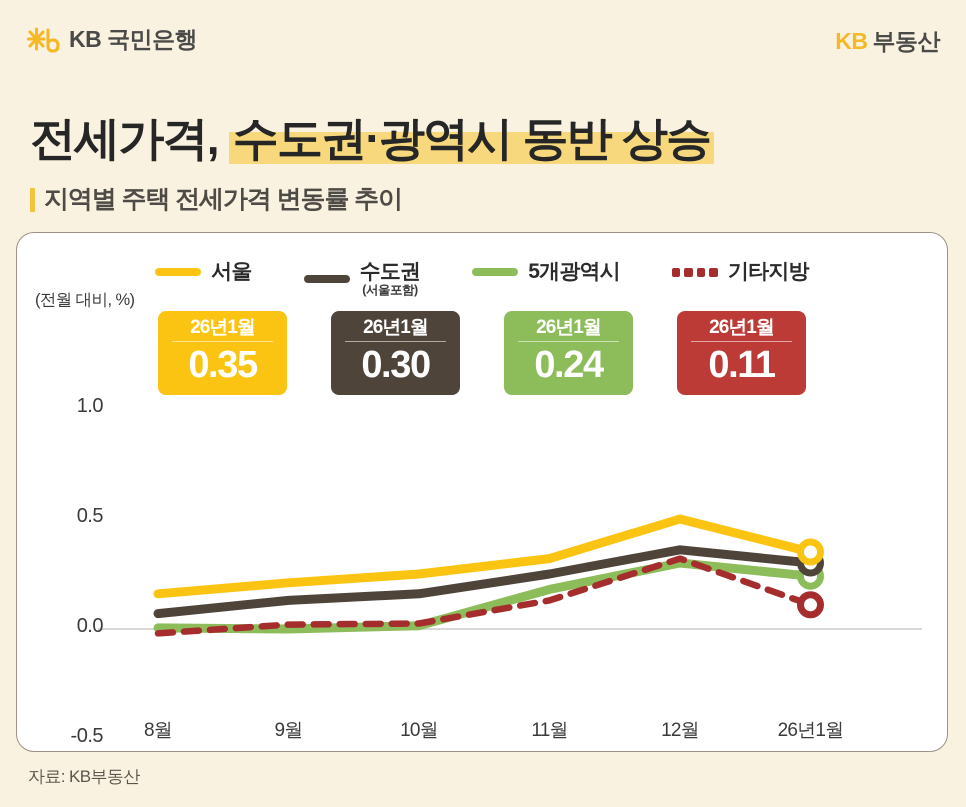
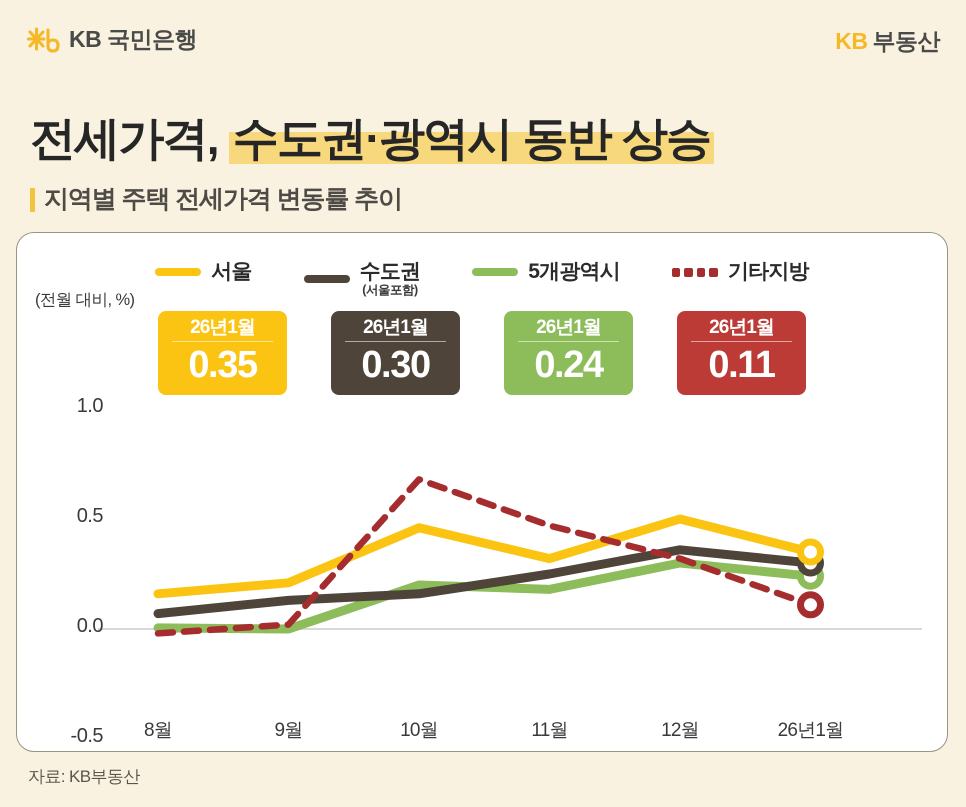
서울/10월: 0.25 -> 0.46
5개광역시/10월: 0.01 -> 0.20
기타지방/10월: 0.03 -> 0.68
기타지방/11월: 0.13 -> 0.47
